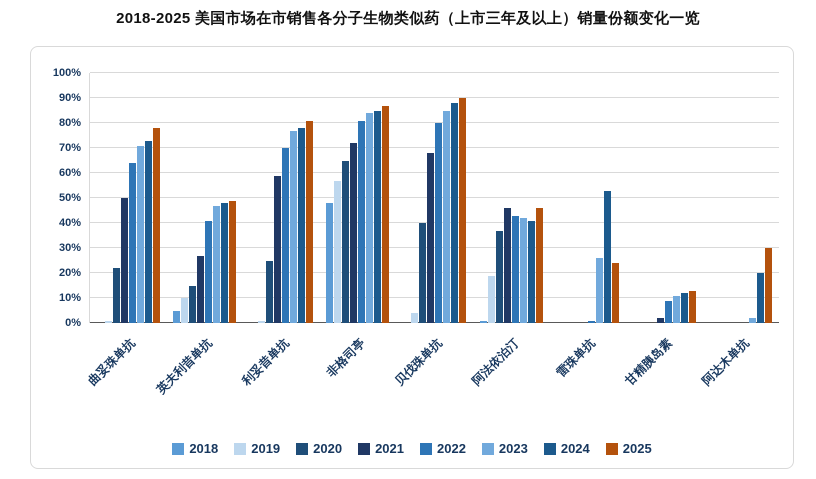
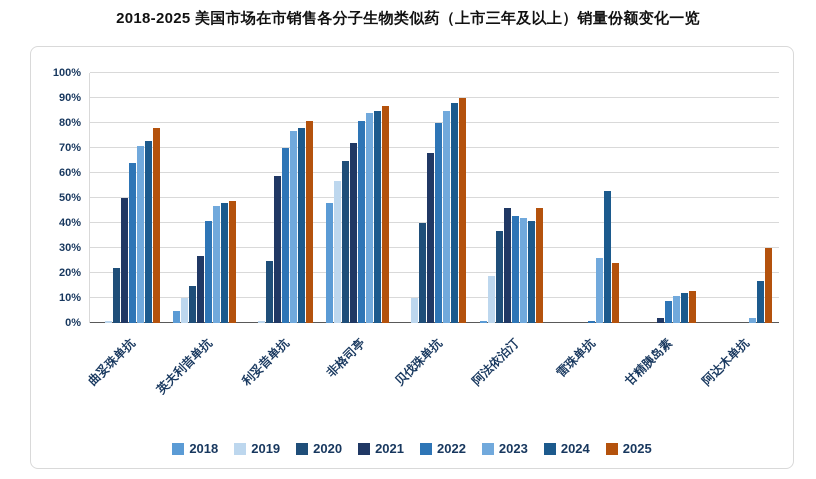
2019/贝伐珠单抗: 4% -> 10%
2024/阿达木单抗: 20% -> 17%
